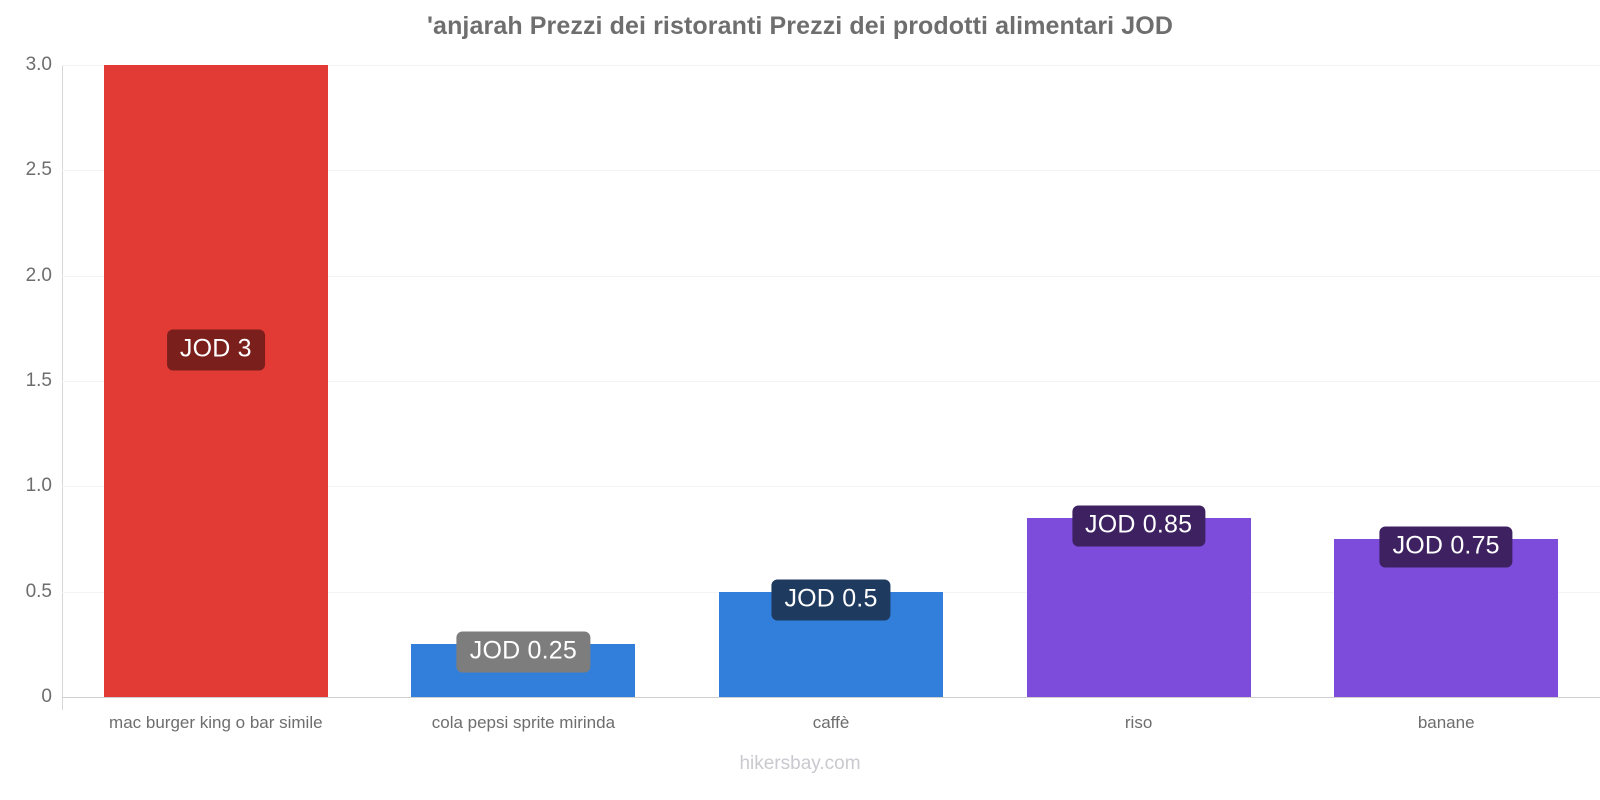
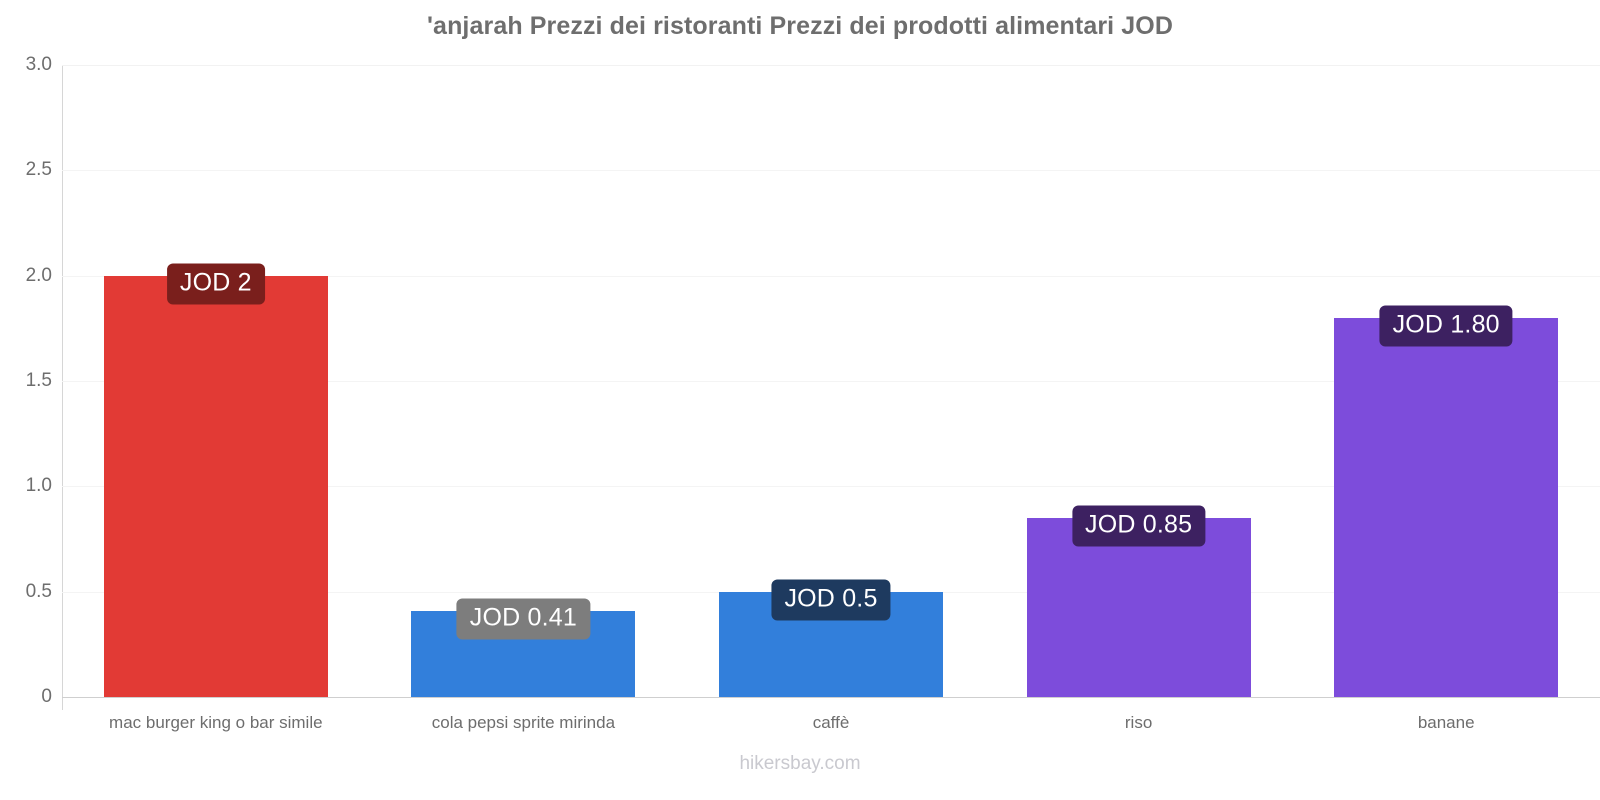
mac burger king o bar simile: 3 -> 2
cola pepsi sprite mirinda: 0.25 -> 0.41
banane: 0.75 -> 1.80
